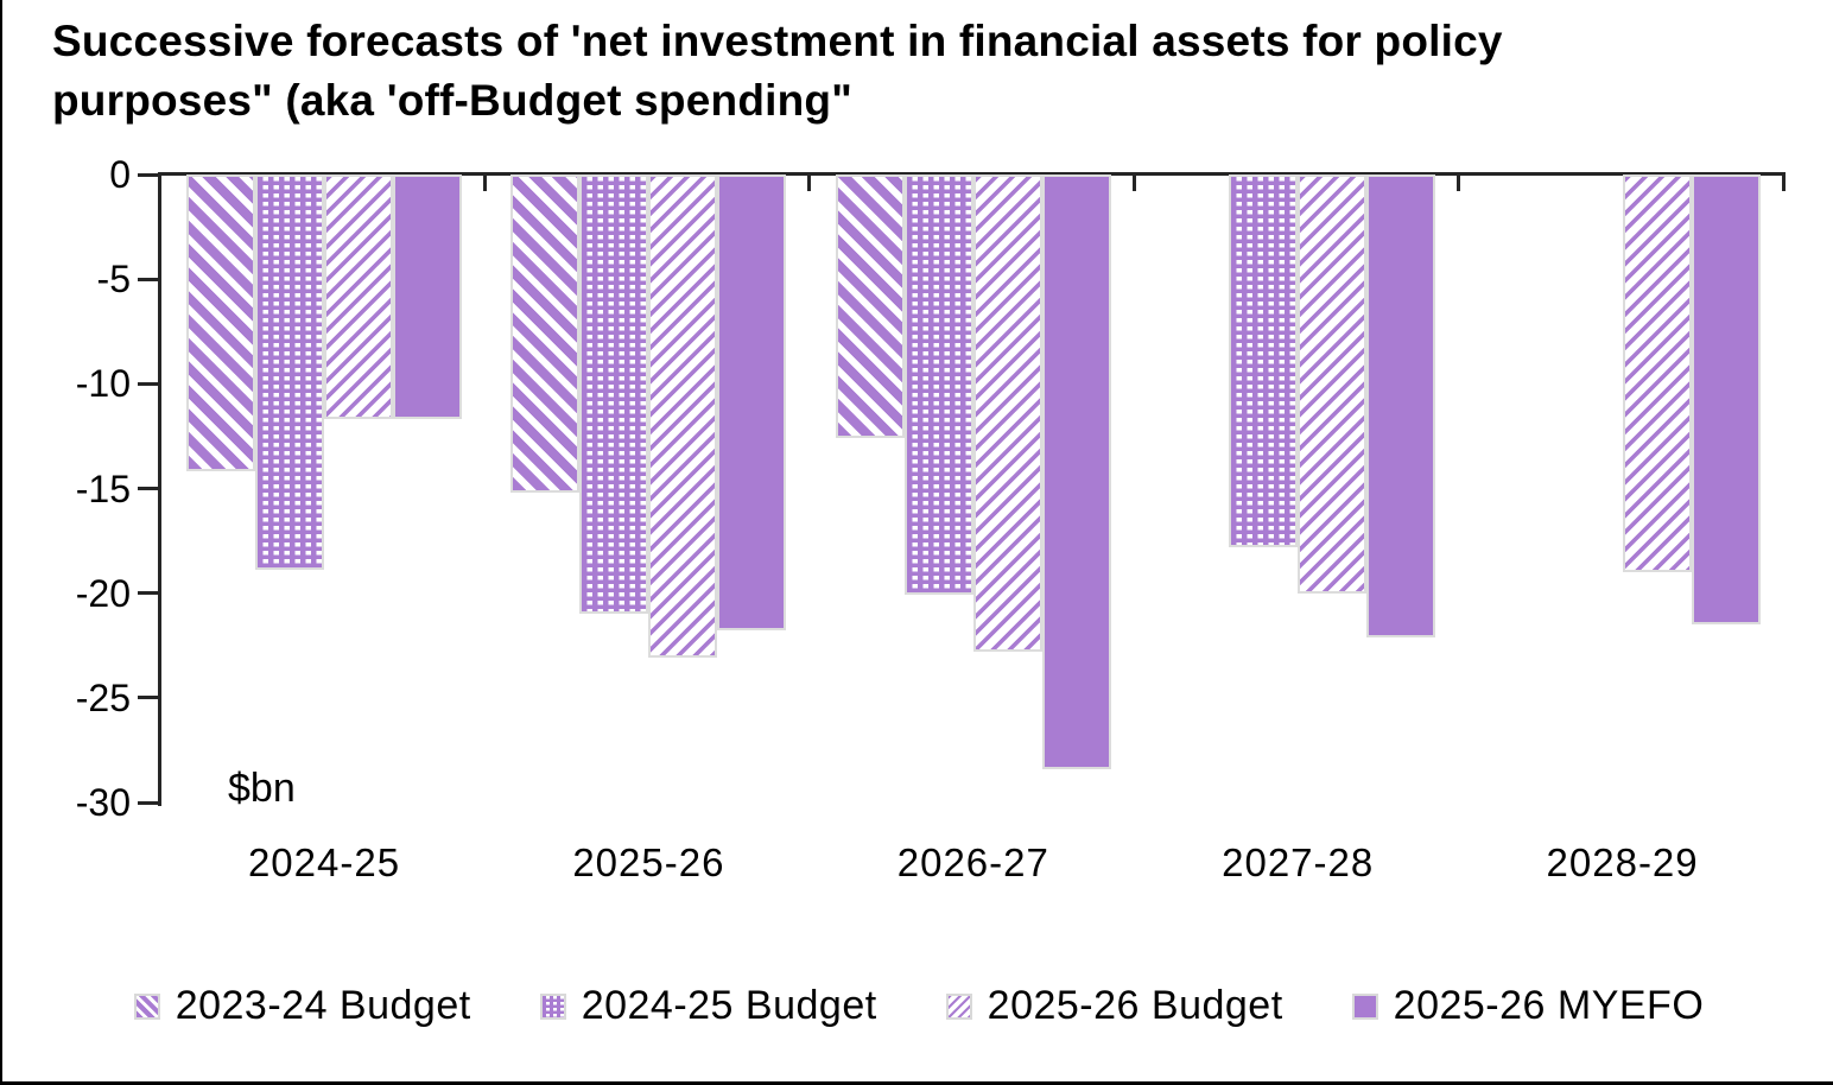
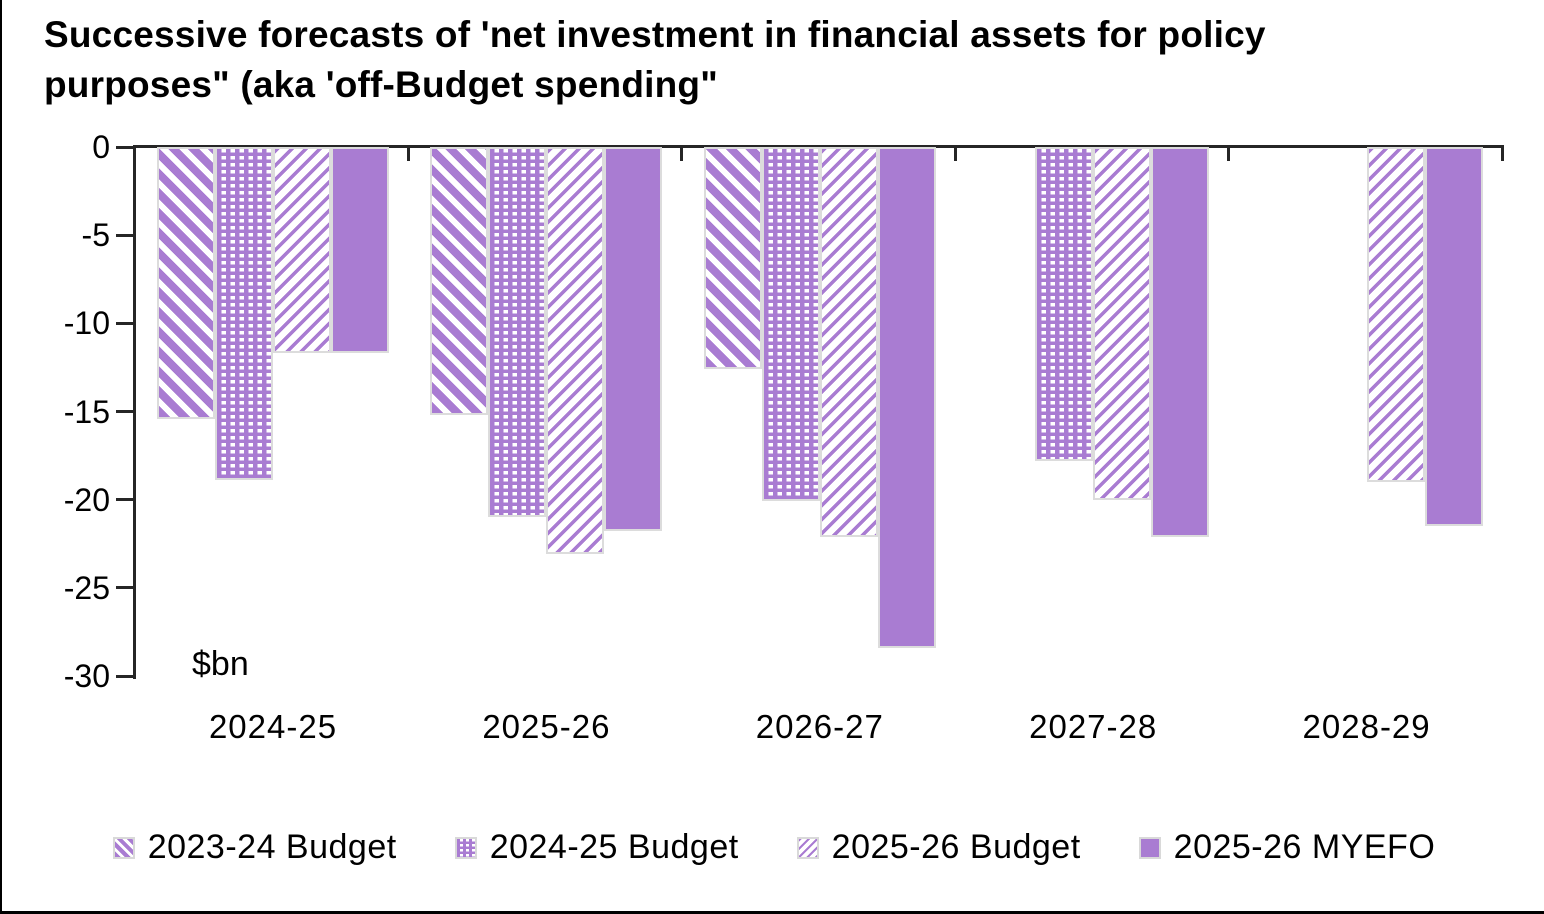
2023-24 Budget/2024-25: -14.2 -> -15.4
2025-26 Budget/2026-27: -22.8 -> -22.1
